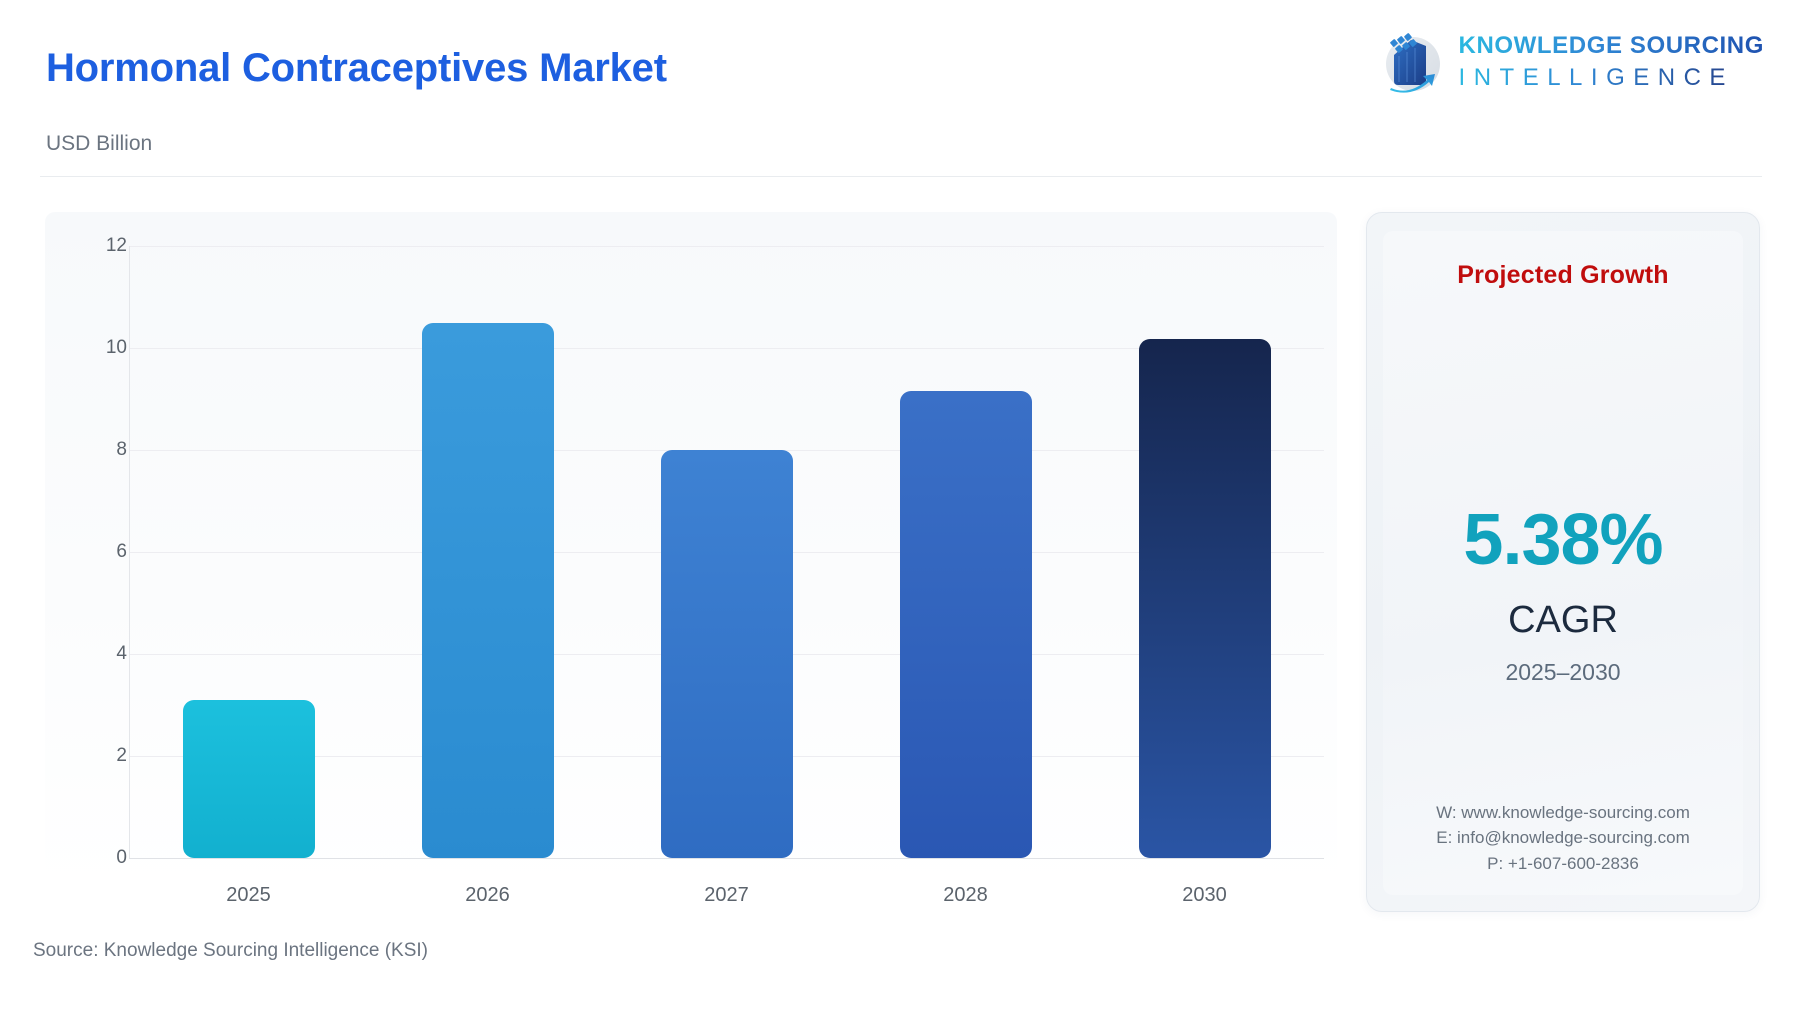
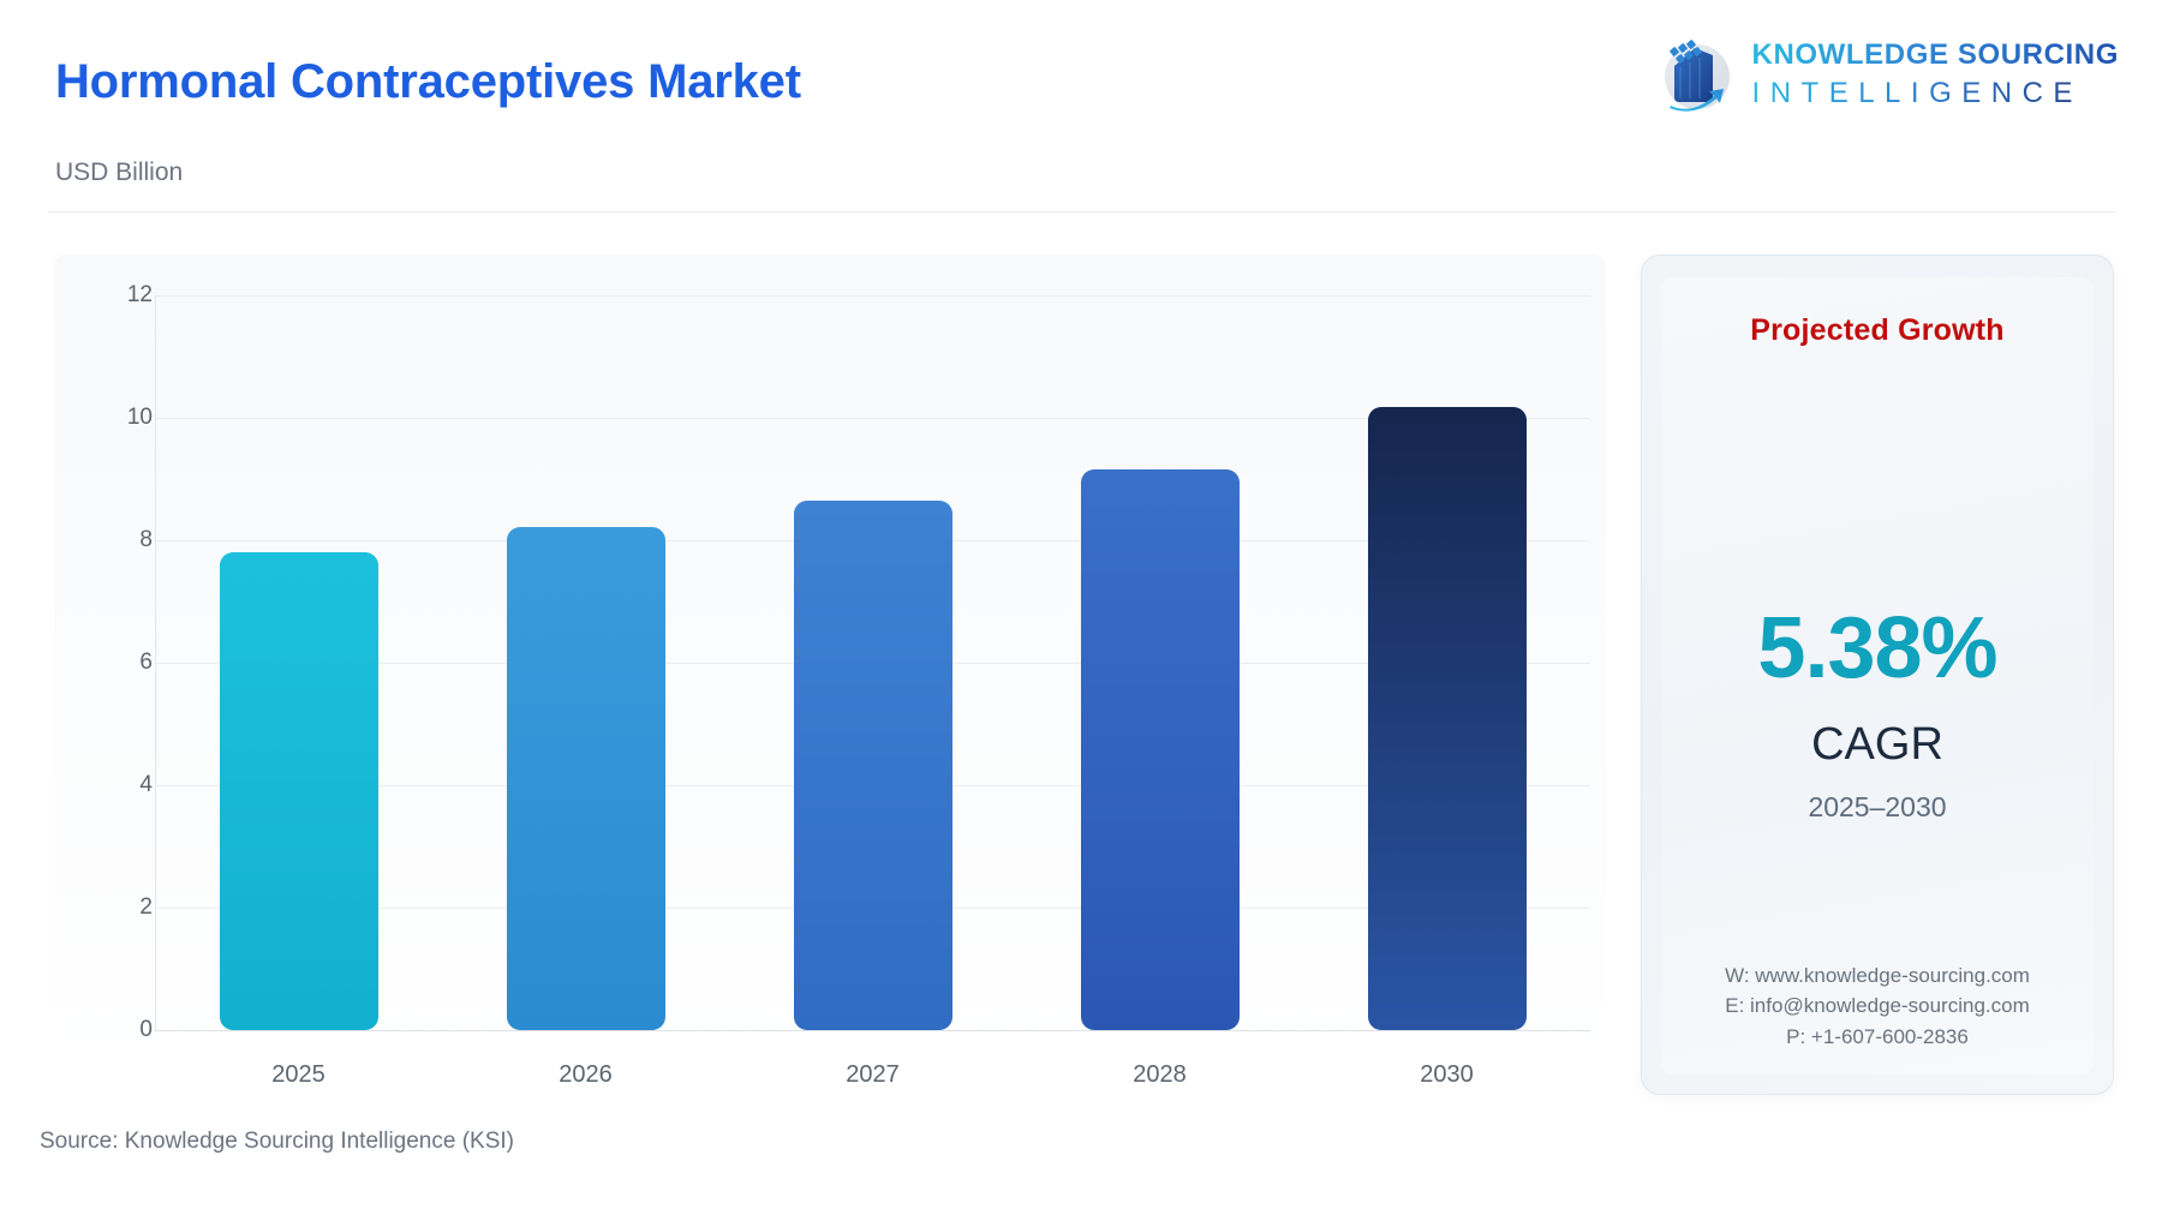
2025: 3.1 -> 7.8
2026: 10.5 -> 8.2
2027: 8.0 -> 8.7
